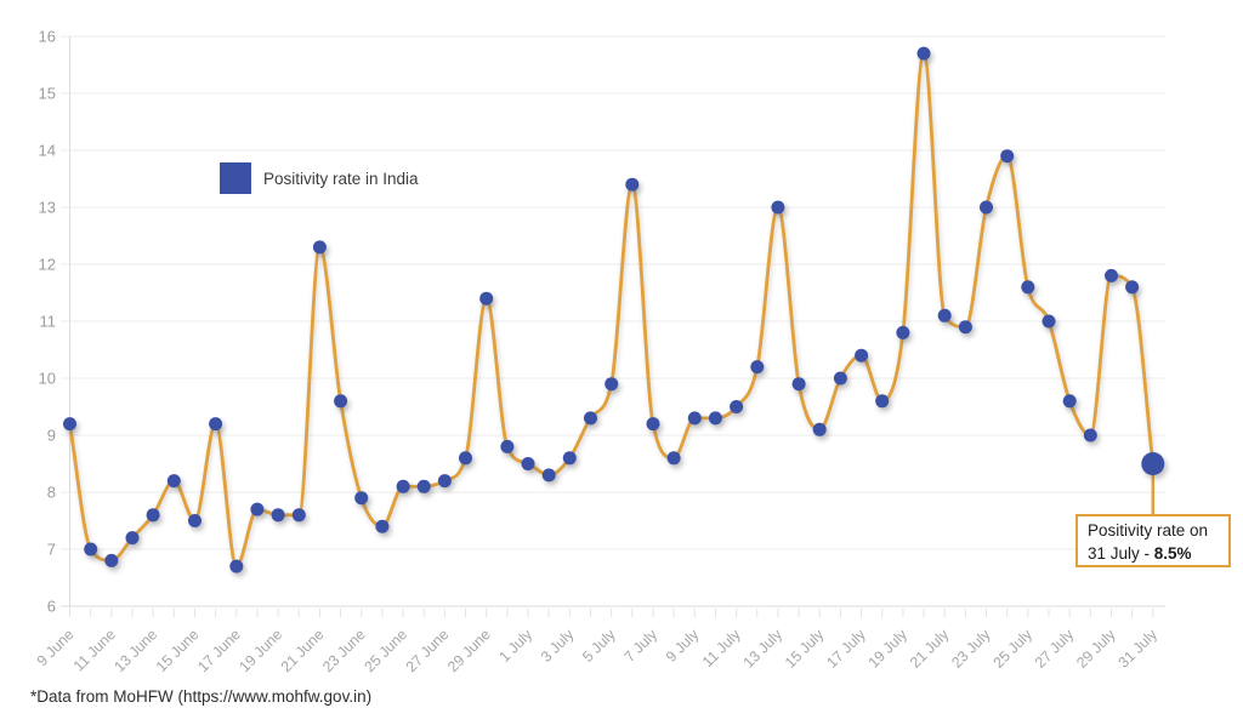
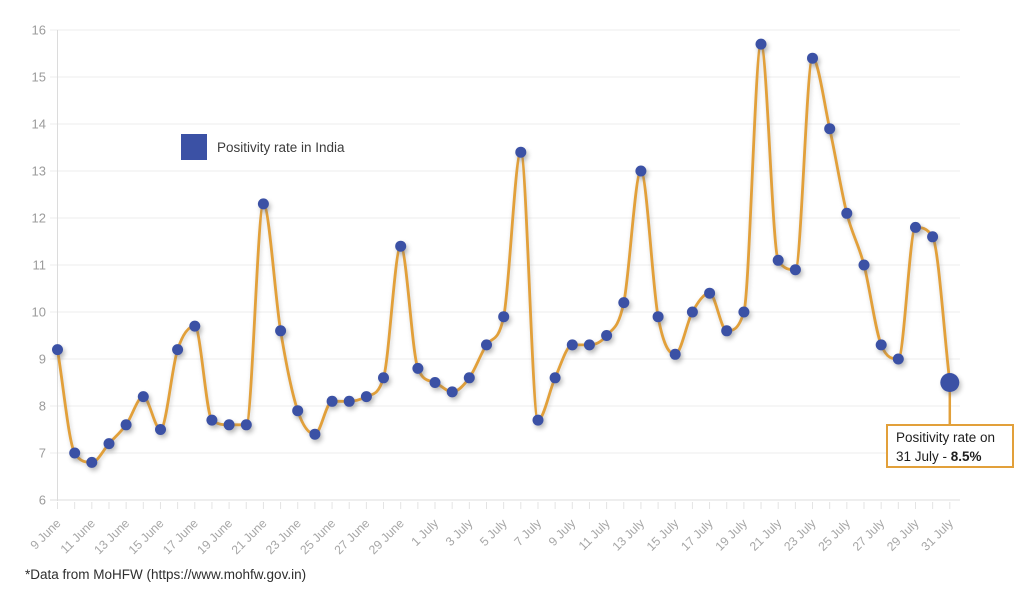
17 June: 6.7 -> 9.7
7 July: 9.2 -> 7.7
19 July: 10.8 -> 10.0
23 July: 13.0 -> 15.4
25 July: 11.6 -> 12.1
27 July: 9.6 -> 9.3
